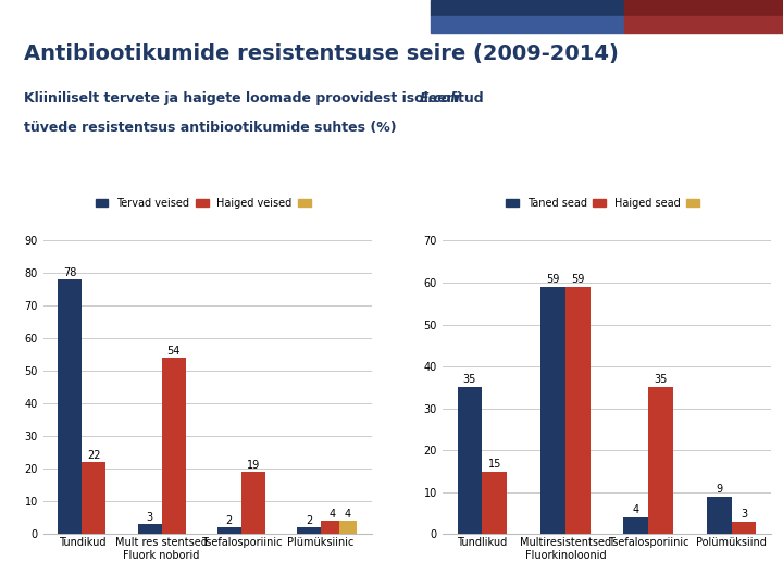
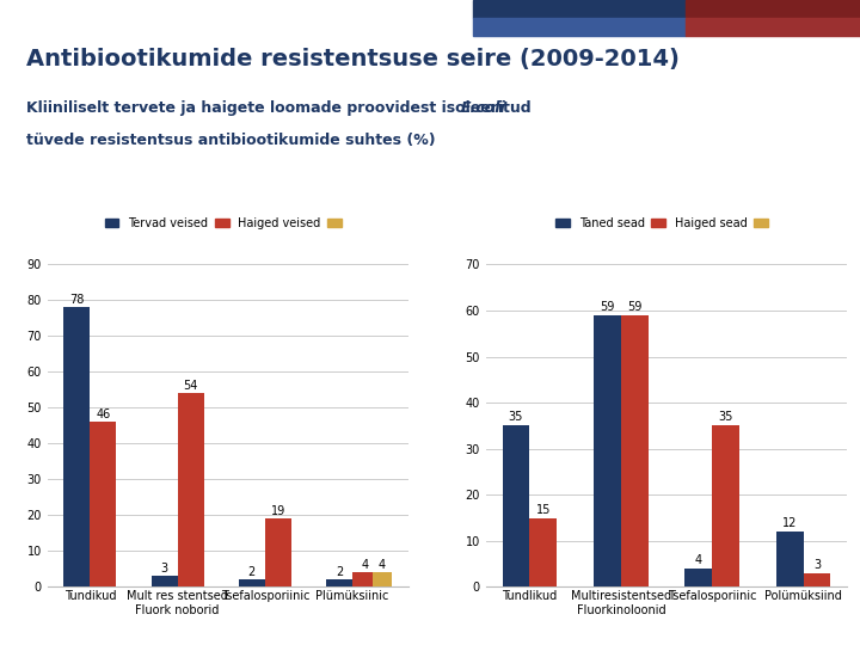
Haiged veised/Tundikud: 22 -> 46
Taned sead/Polümüksiind: 9 -> 12
